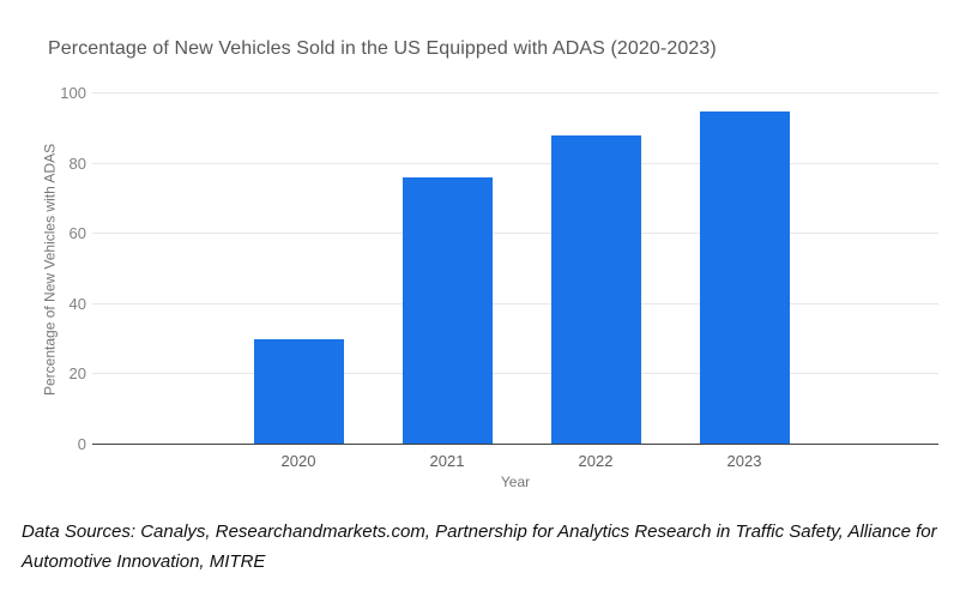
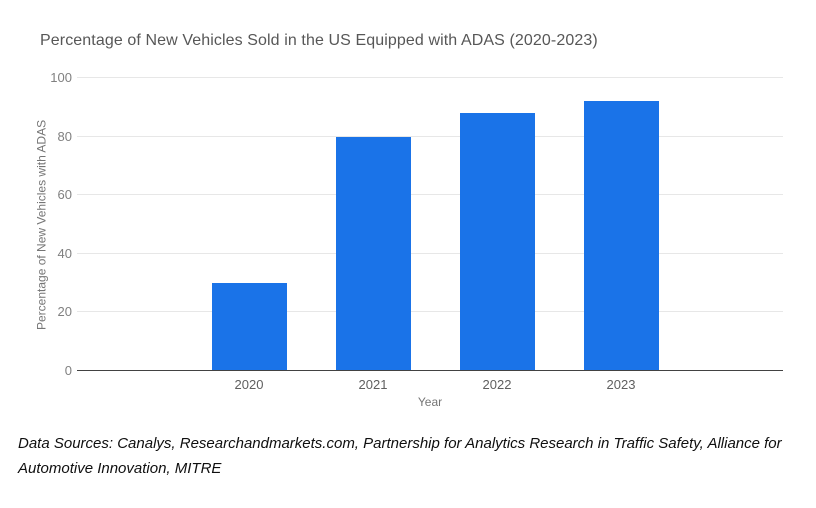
2021: 76 -> 80
2023: 95 -> 92
